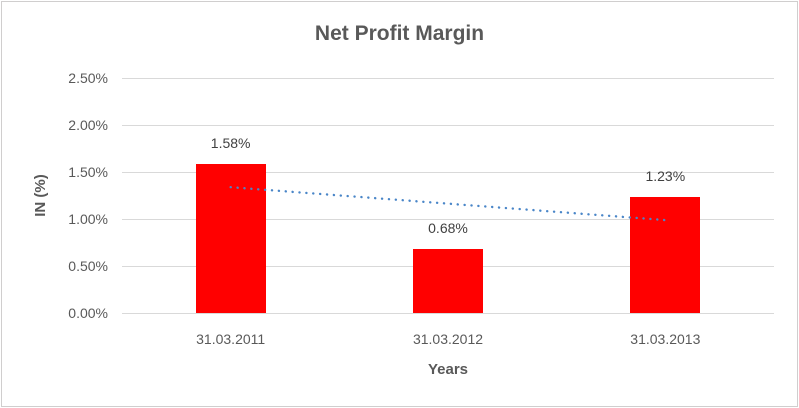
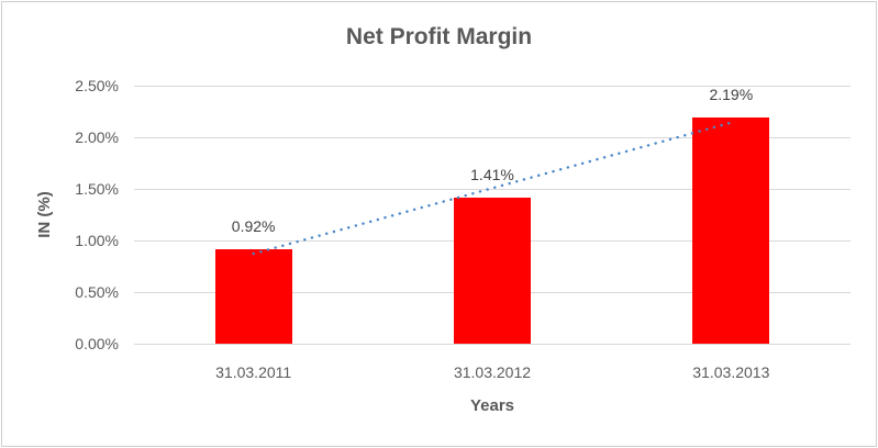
31.03.2011: 1.58% -> 0.92%
31.03.2012: 0.68% -> 1.41%
31.03.2013: 1.23% -> 2.19%
